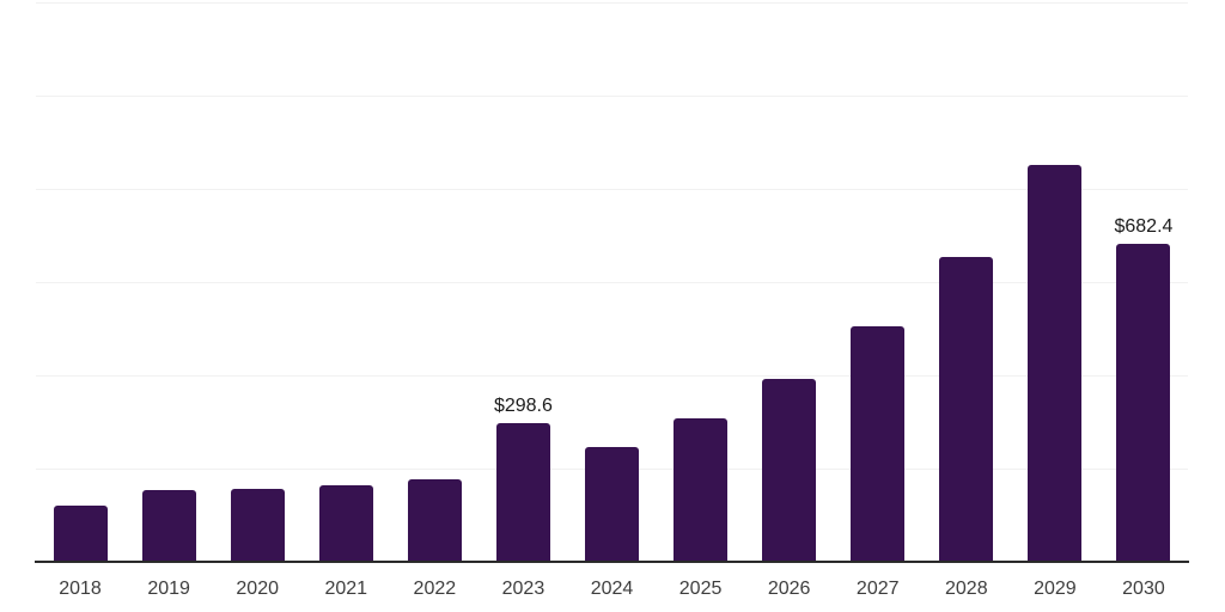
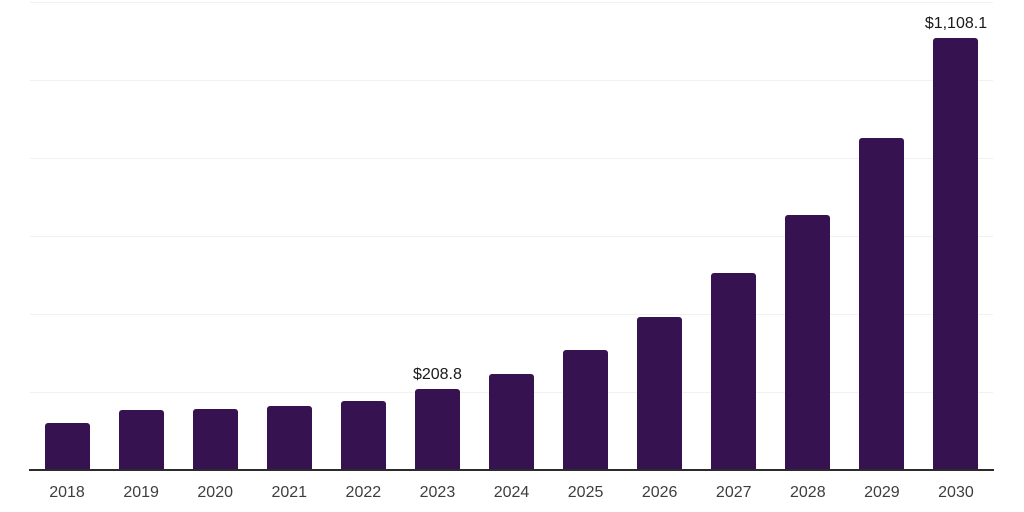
2023: $298.6 -> $208.8
2030: $682.4 -> $1,108.1
